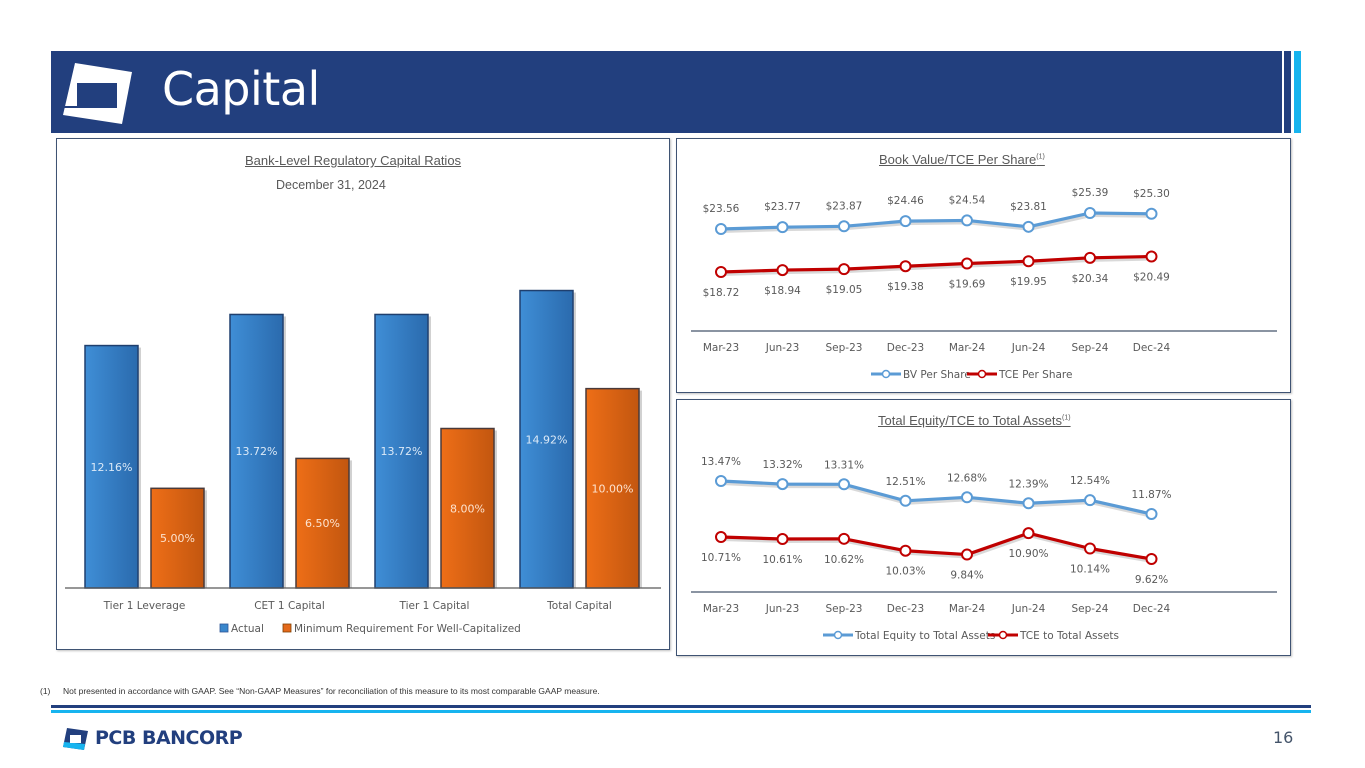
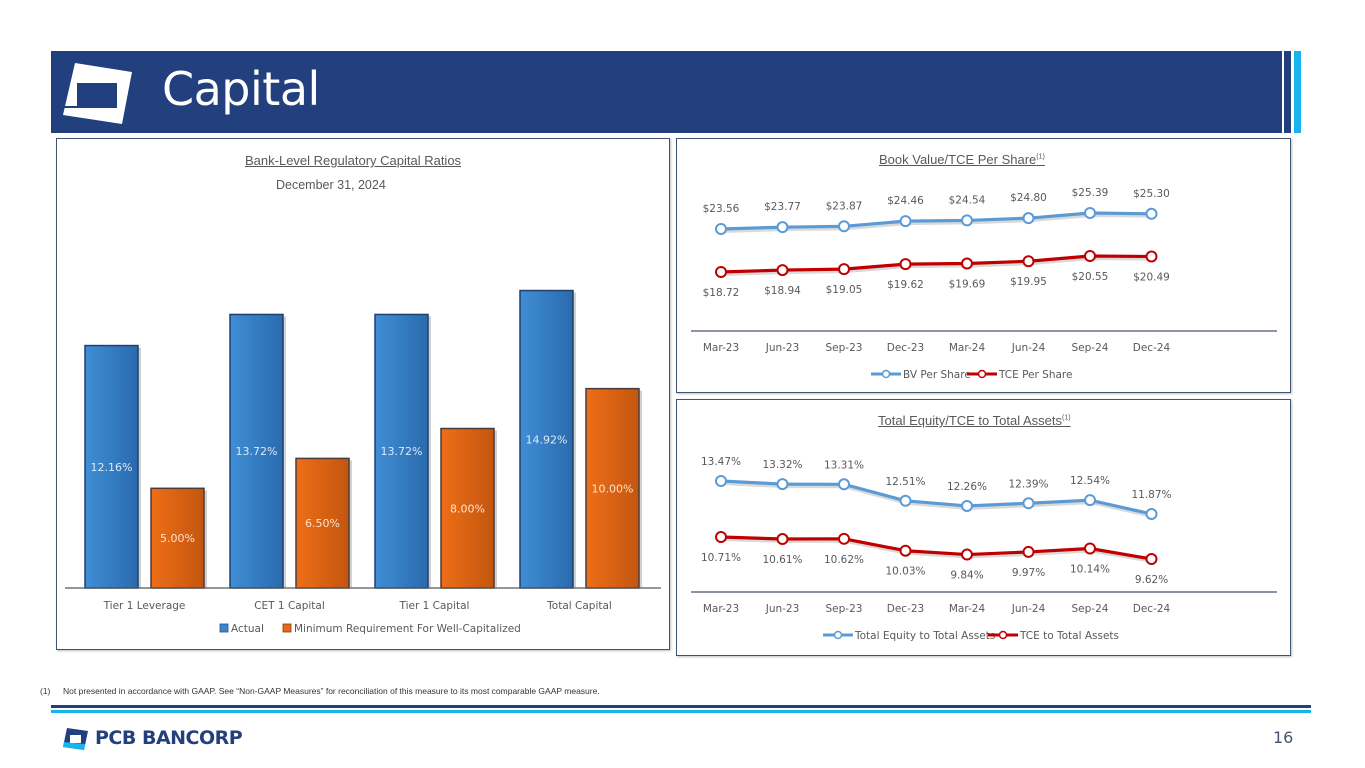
Book Value/TCE Per Share/TCE Per Share/Dec-23: $19.38 -> $19.62
Book Value/TCE Per Share/BV Per Share/Jun-24: $23.81 -> $24.80
Book Value/TCE Per Share/TCE Per Share/Sep-24: $20.34 -> $20.55
Total Equity/TCE to Total Assets/Total Equity to Total Assets/Mar-24: 12.68% -> 12.26%
Total Equity/TCE to Total Assets/TCE to Total Assets/Jun-24: 10.90% -> 9.97%
